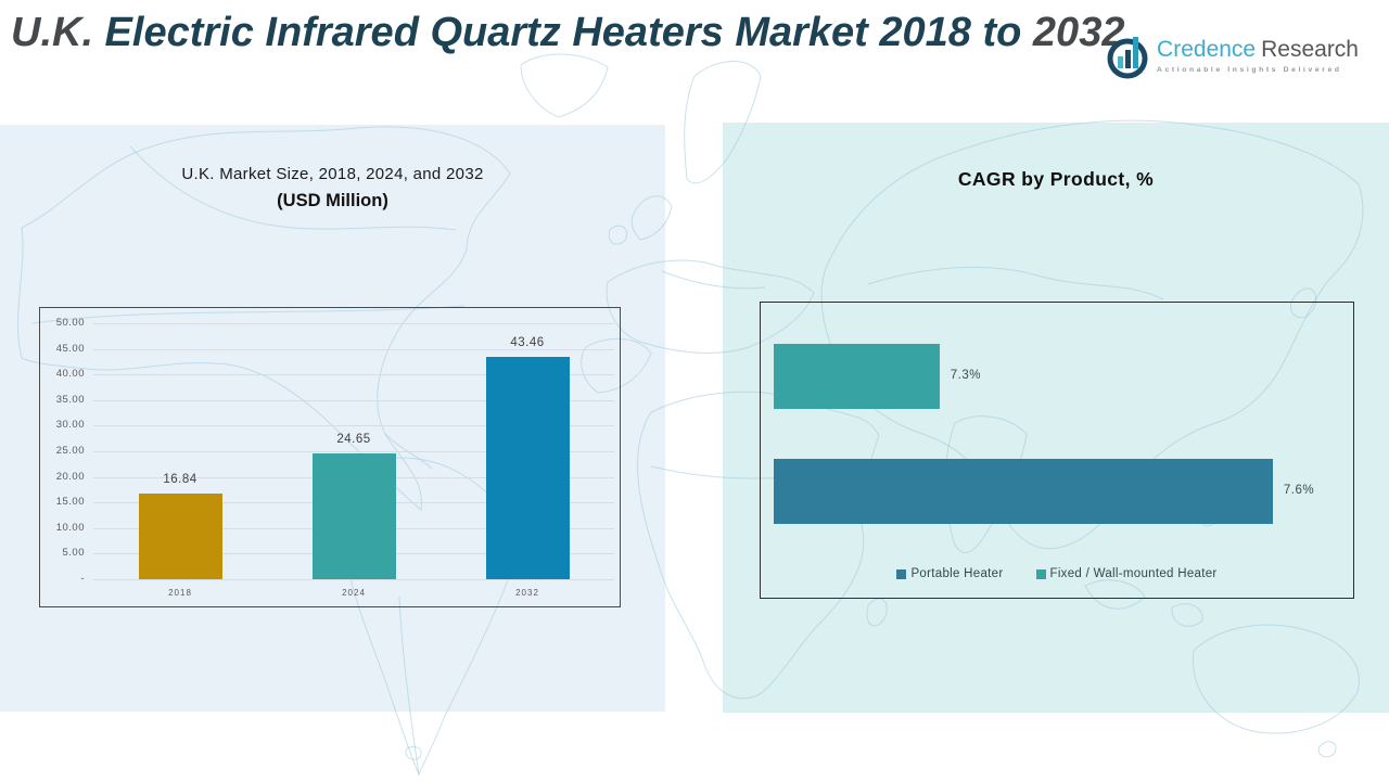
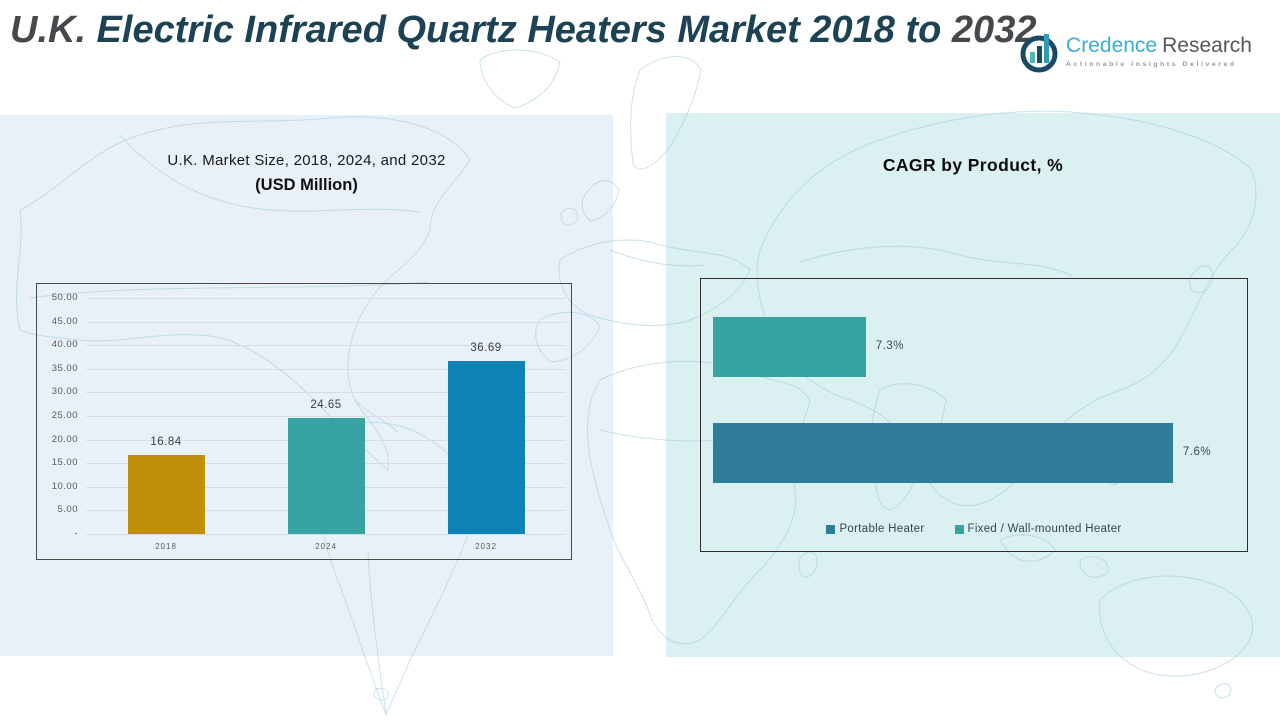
U.K. Market Size, 2018, 2024, and 2032/2032: 43.46 -> 36.69
